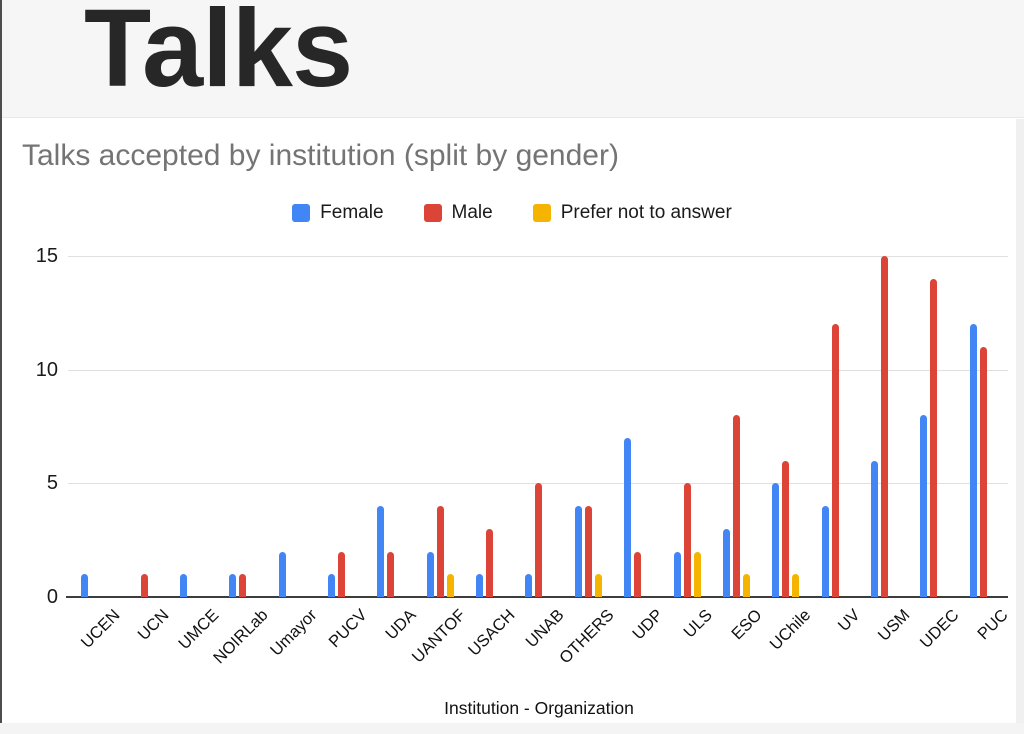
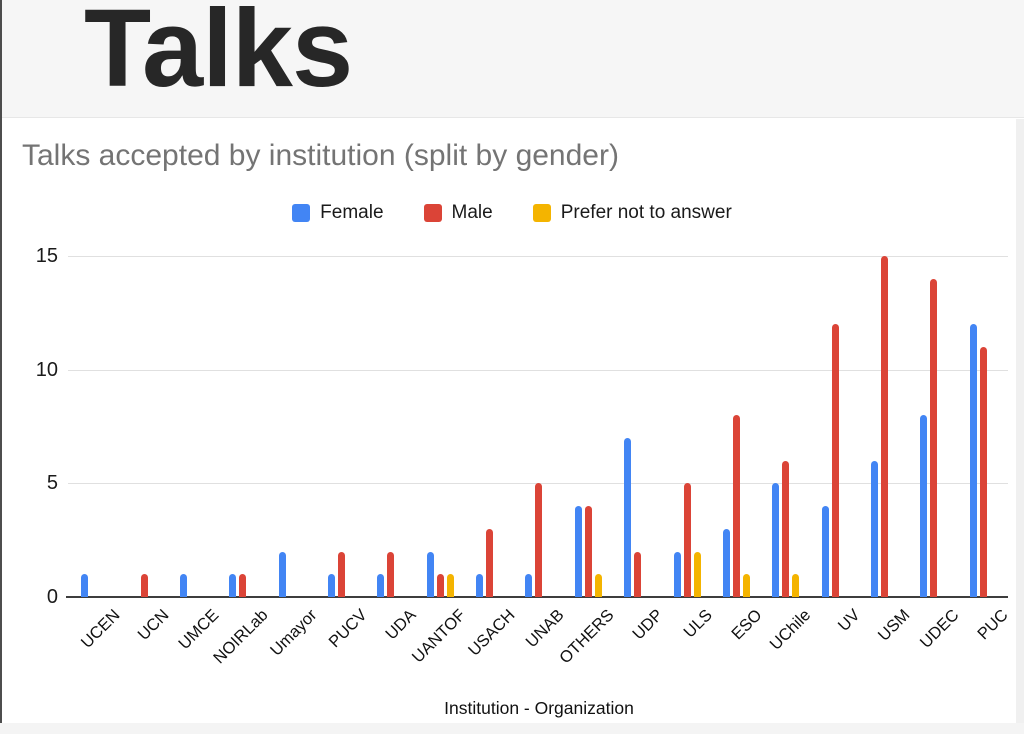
Female/UDA: 4 -> 1
Male/UANTOF: 4 -> 1
